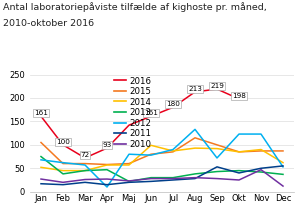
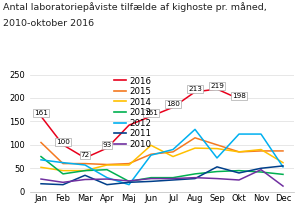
2011/Mar: 20 -> 35
2012/Apr: 10 -> 30
2012/Maj: 80 -> 15
2014/Jul: 87 -> 75
